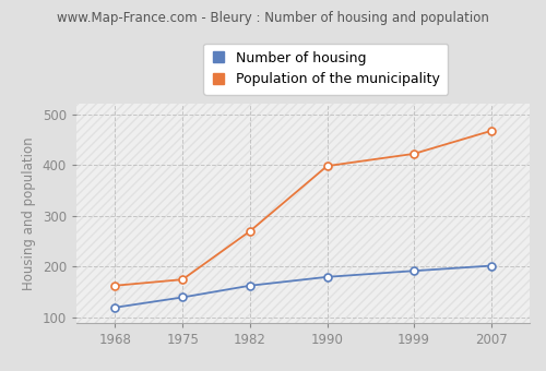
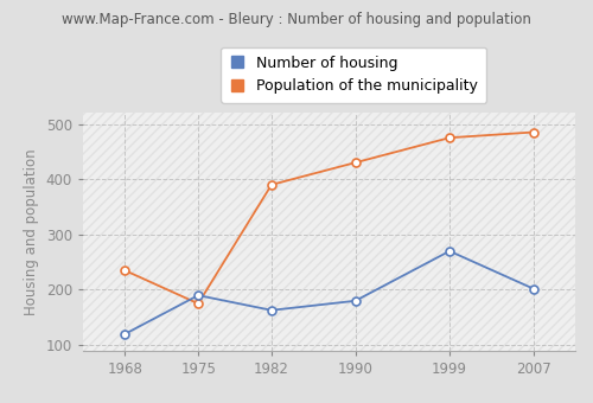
Population of the municipality/1968: 163 -> 235
Number of housing/1975: 140 -> 190
Population of the municipality/1982: 270 -> 390
Population of the municipality/1990: 398 -> 430
Number of housing/1999: 192 -> 270
Population of the municipality/1999: 422 -> 475
Population of the municipality/2007: 467 -> 485
